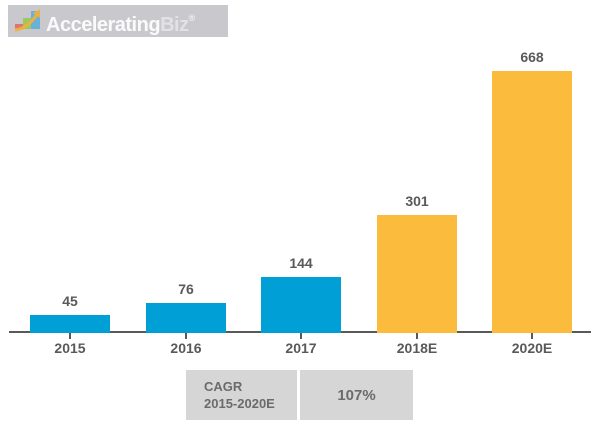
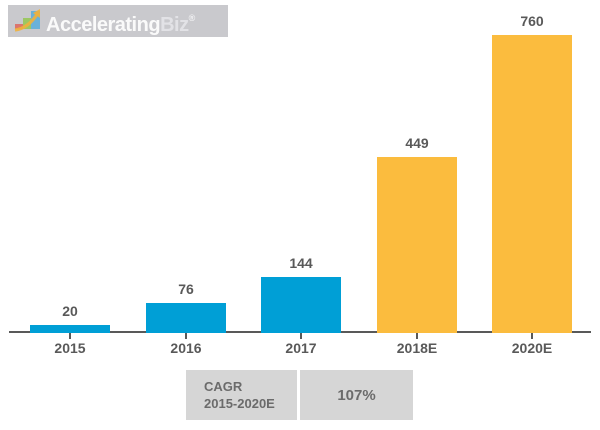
2015: 45 -> 20
2018E: 301 -> 449
2020E: 668 -> 760
